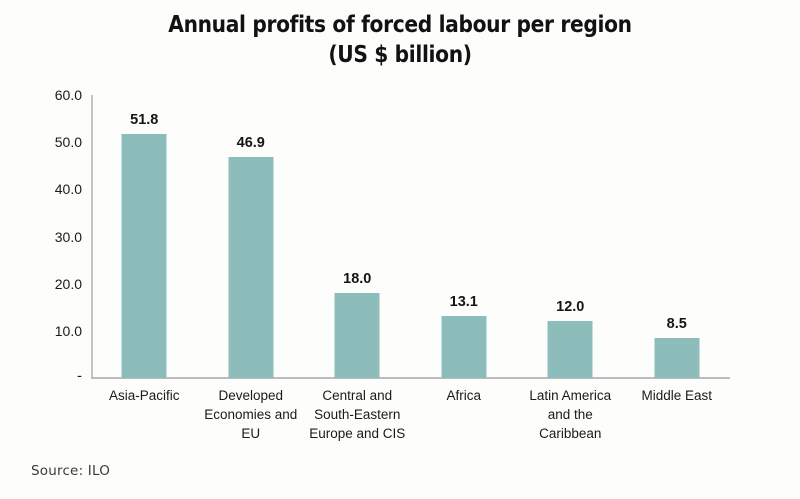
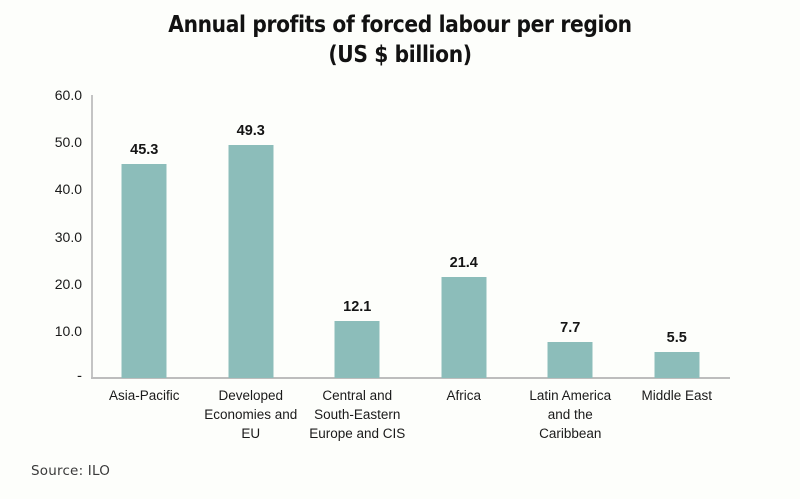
Asia-Pacific: 51.8 -> 45.3
Developed Economies and EU: 46.9 -> 49.3
Central and South-Eastern Europe and CIS: 18.0 -> 12.1
Africa: 13.1 -> 21.4
Latin America and the Caribbean: 12.0 -> 7.7
Middle East: 8.5 -> 5.5
